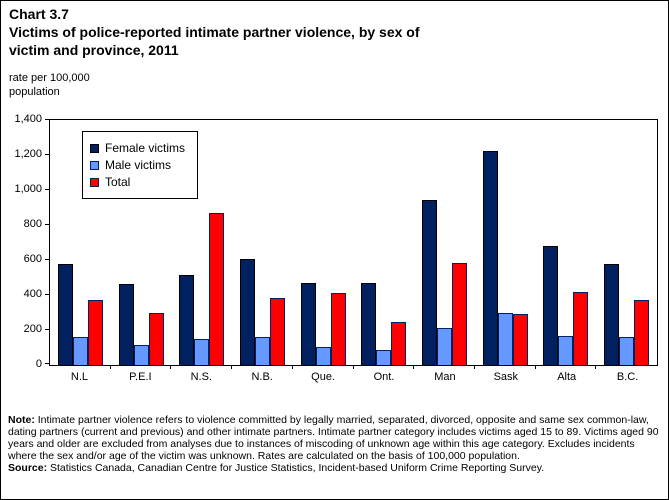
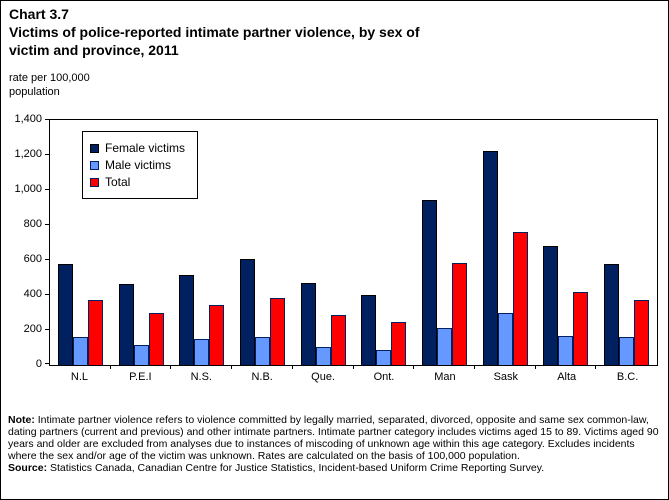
Total/N.S.: 870 -> 340
Total/Que.: 410 -> 280
Female victims/Ont.: 470 -> 400
Total/Sask: 290 -> 760
